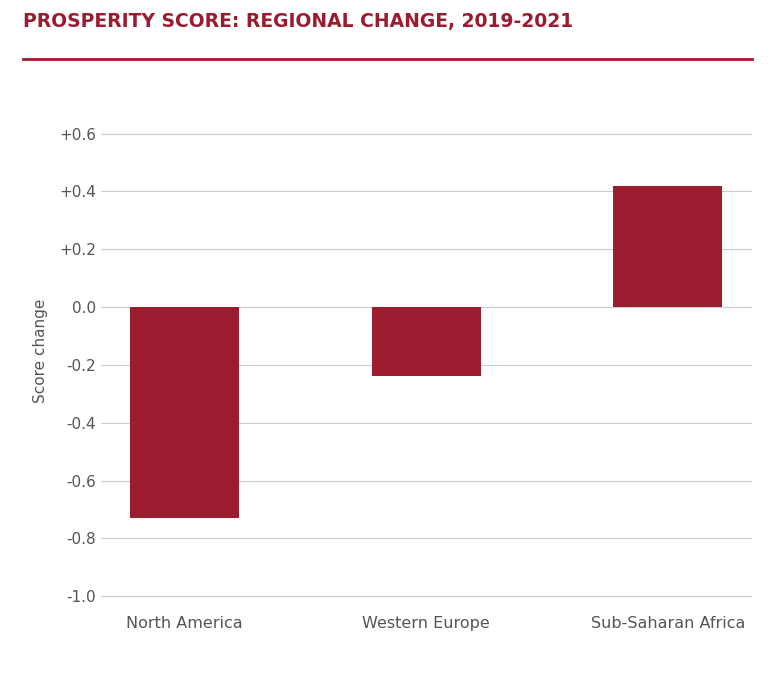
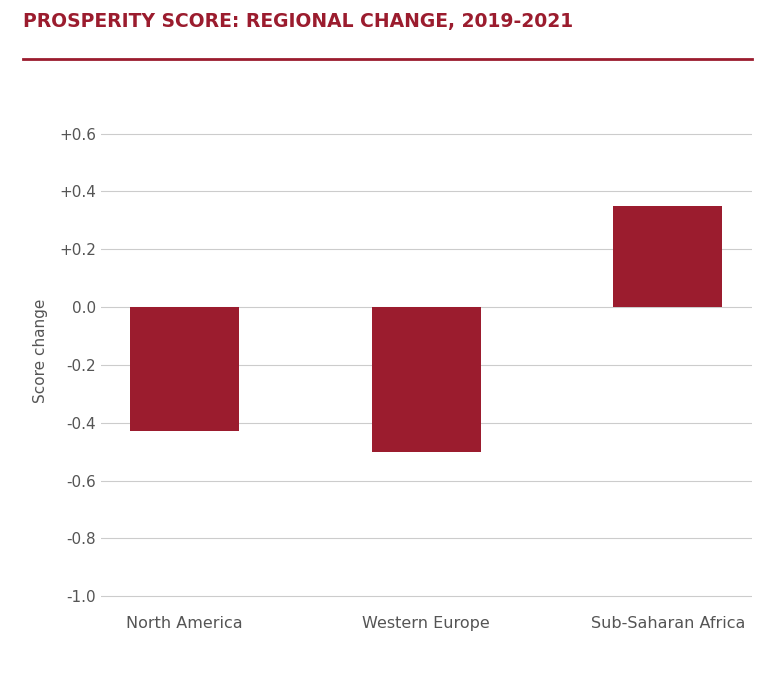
North America: -0.73 -> -0.43
Western Europe: -0.24 -> -0.50
Sub-Saharan Africa: 0.42 -> 0.35
